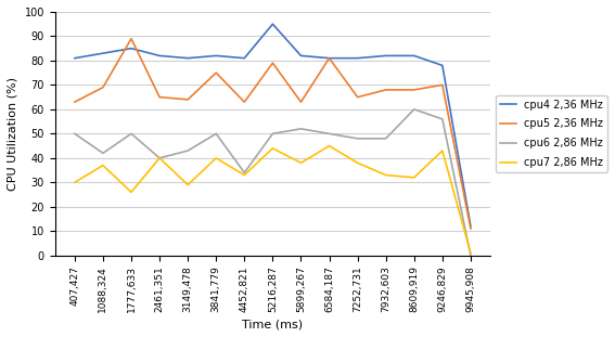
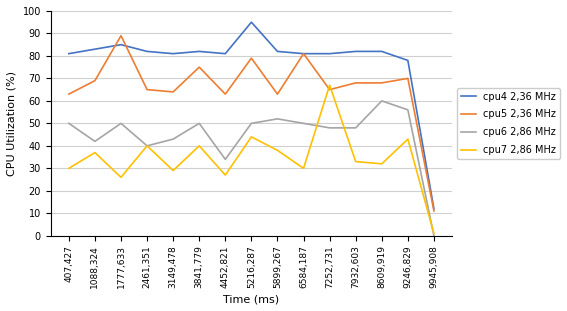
cpu7 2,86 MHz/4452,821: 33 -> 27
cpu7 2,86 MHz/6584,187: 45 -> 30
cpu7 2,86 MHz/7252,731: 38 -> 67
